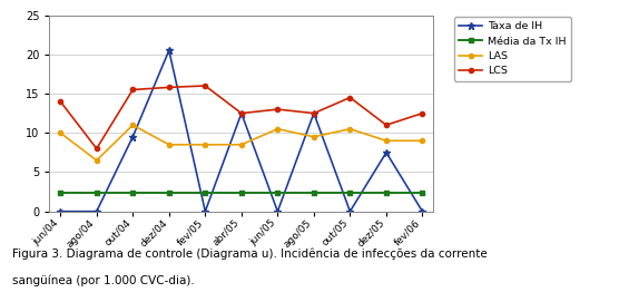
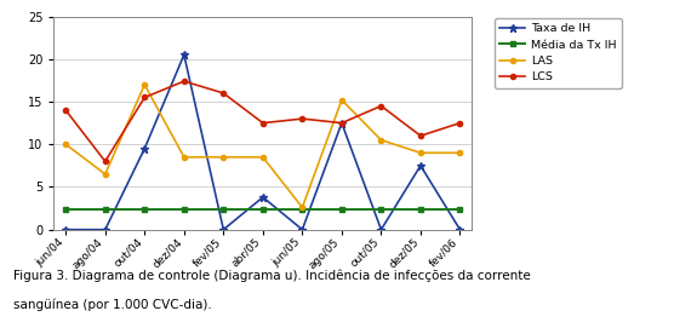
LAS/out/04: 11.0 -> 17.0
LCS/dez/04: 15.8 -> 17.4
Taxa de IH/abr/05: 12.5 -> 3.8
LAS/jun/05: 10.5 -> 2.6
LAS/ago/05: 9.5 -> 15.2
